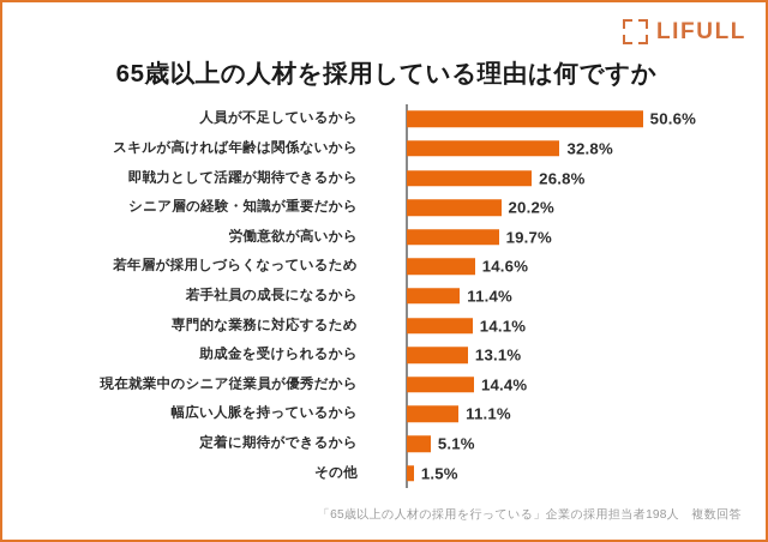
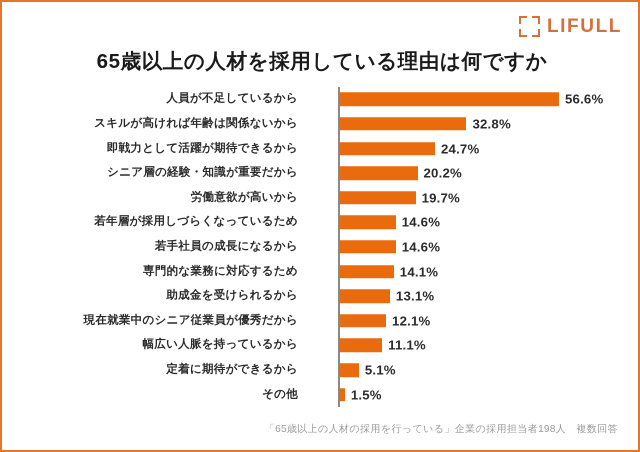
人員が不足しているから: 50.6% -> 56.6%
即戦力として活躍が期待できるから: 26.8% -> 24.7%
若手社員の成長になるから: 11.4% -> 14.6%
現在就業中のシニア従業員が優秀だから: 14.4% -> 12.1%
